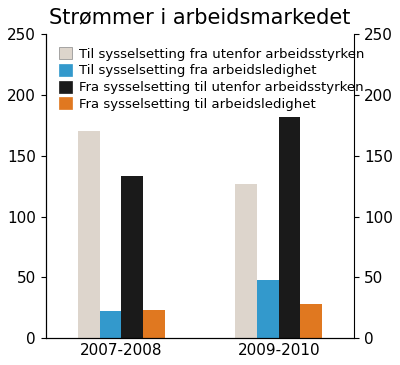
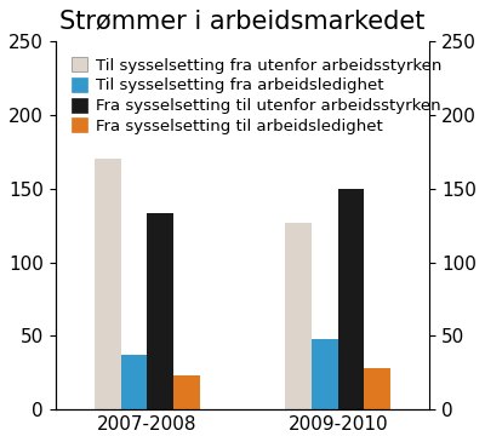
Til sysselsetting fra arbeidsledighet/2007-2008: 22 -> 37
Fra sysselsetting til utenfor arbeidsstyrken/2009-2010: 184 -> 150
